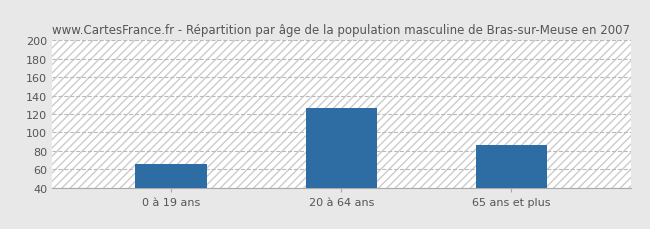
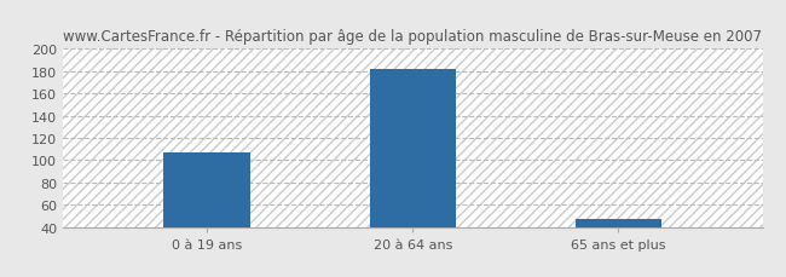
0 à 19 ans: 66 -> 107
20 à 64 ans: 126 -> 182
65 ans et plus: 86 -> 47
